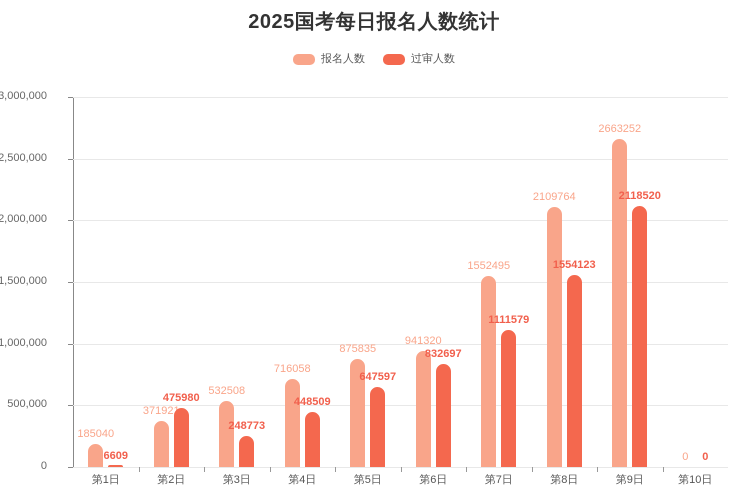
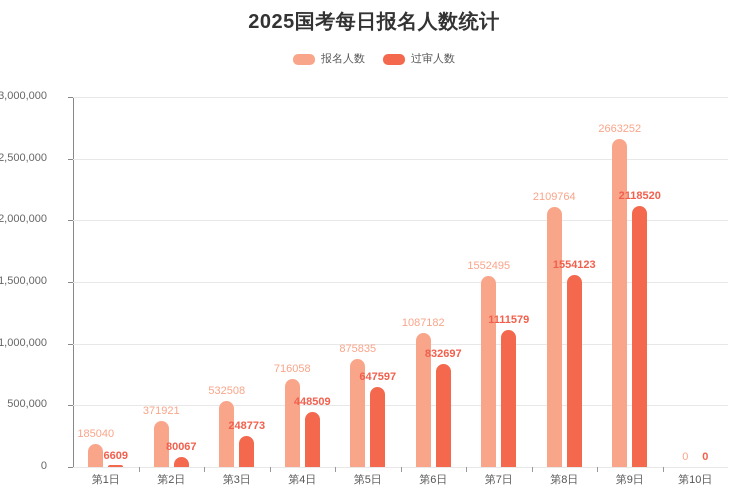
过审人数/第2日: 475980 -> 80067
报名人数/第6日: 941320 -> 1087182
